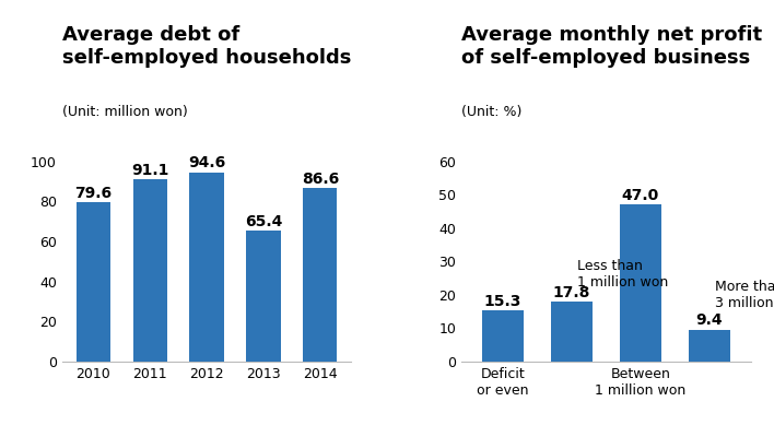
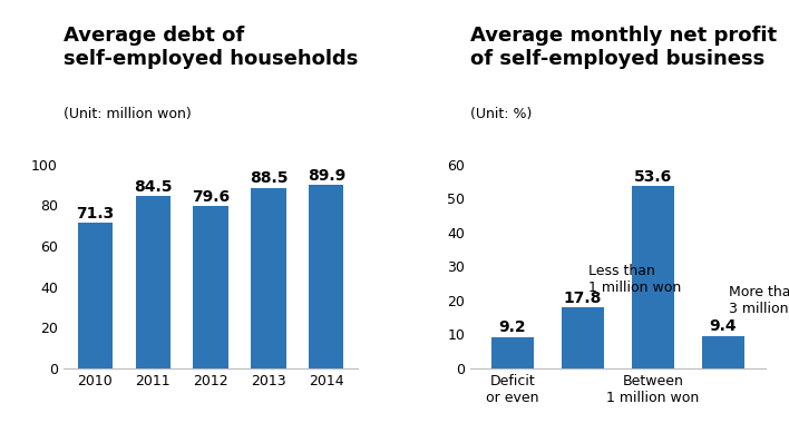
2010: 79.6 -> 71.3
2011: 91.1 -> 84.5
2012: 94.6 -> 79.6
2013: 65.4 -> 88.5
2014: 86.6 -> 89.9
Deficit or even: 15.3 -> 9.2
Between 1 million won: 47.0 -> 53.6
